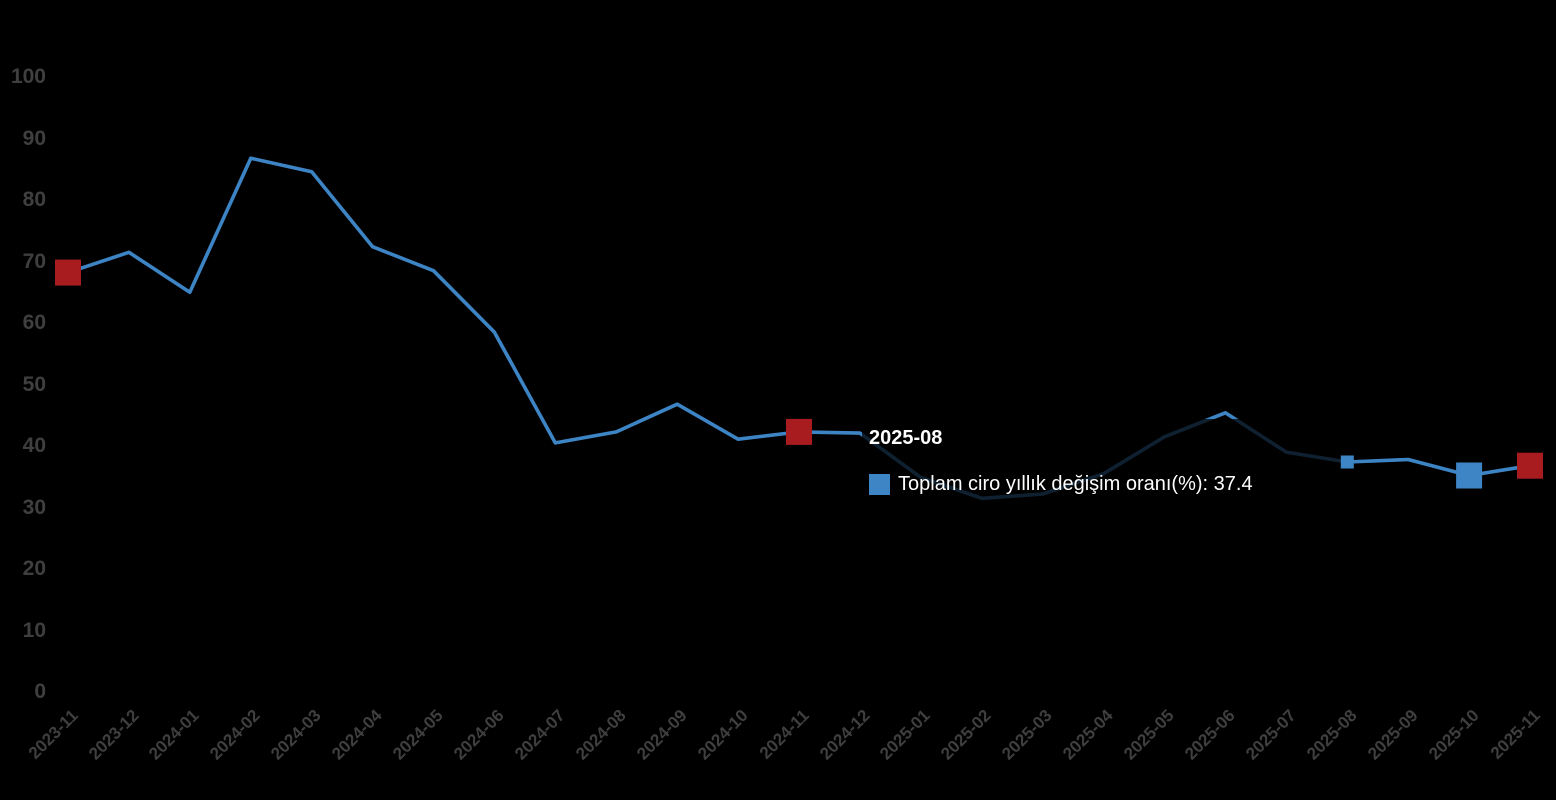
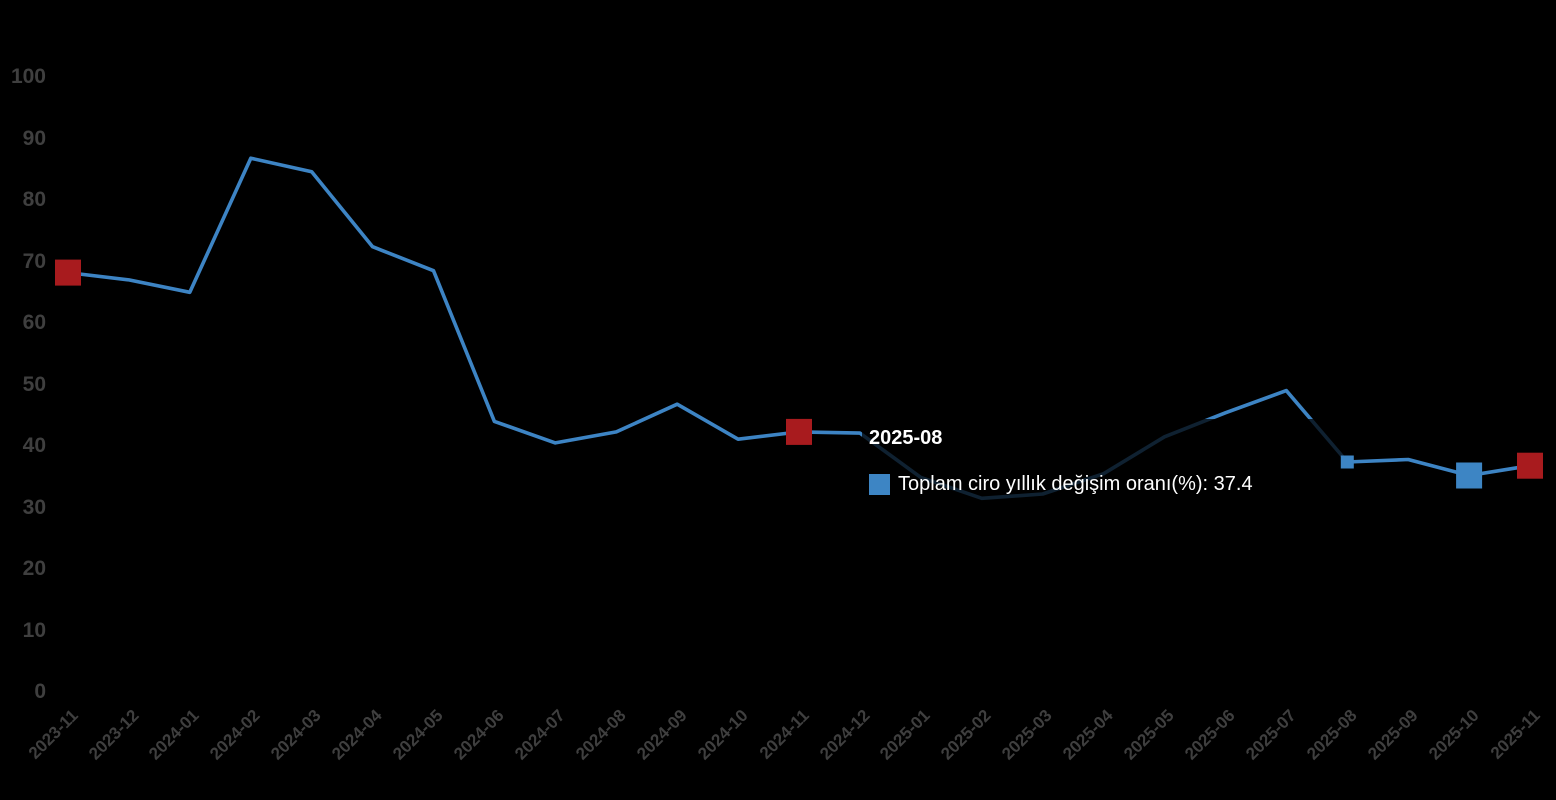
2023-12: 72 -> 67
2024-06: 58 -> 44
2025-07: 39 -> 49
